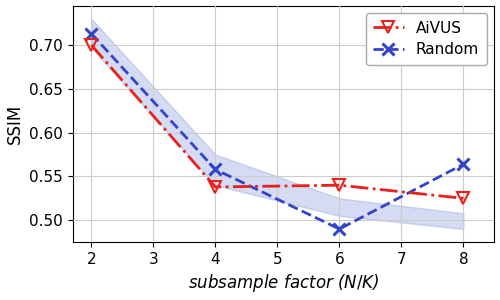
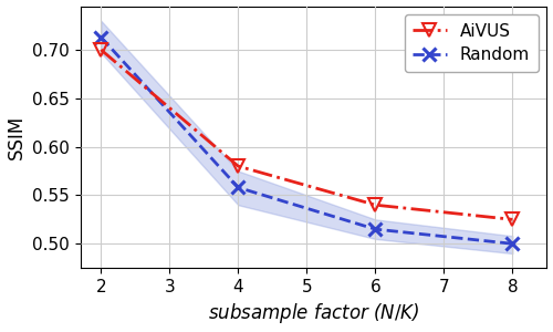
AiVUS/4: 0.538 -> 0.580
Random/6: 0.490 -> 0.515
Random/8: 0.564 -> 0.500
